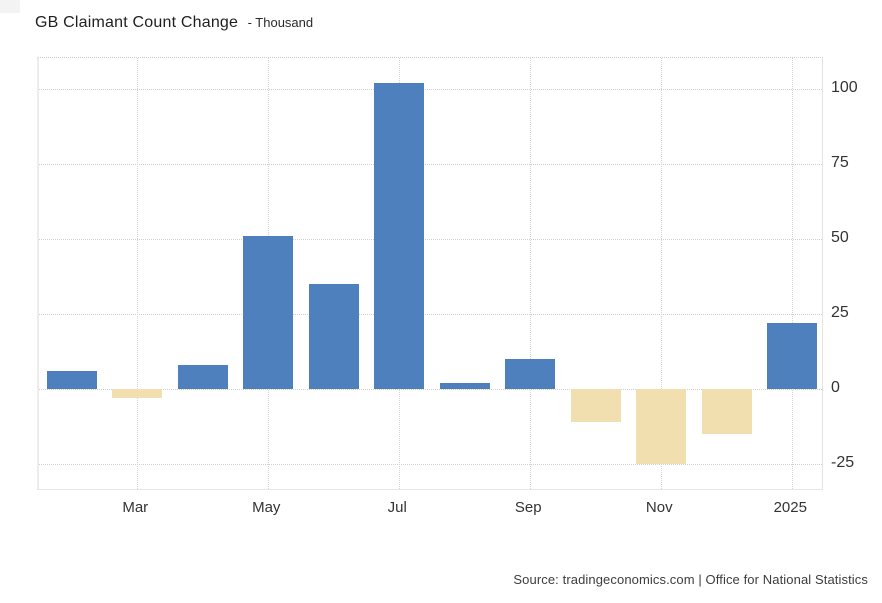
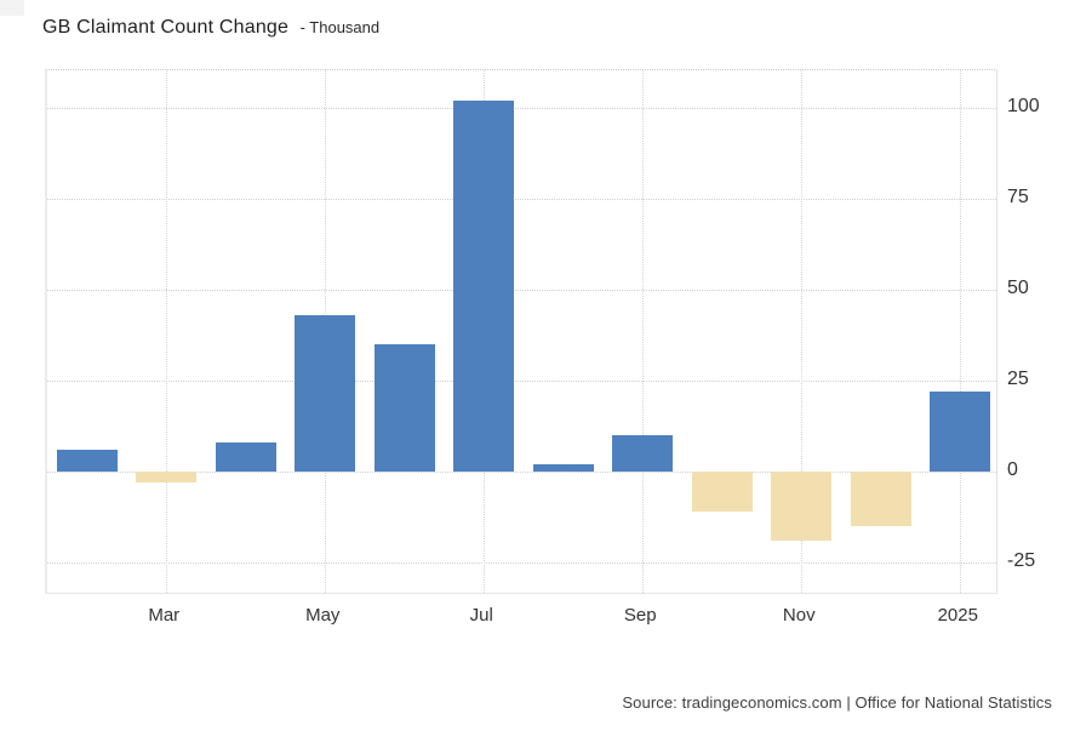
May: 51 -> 43
Nov: -25 -> -19
